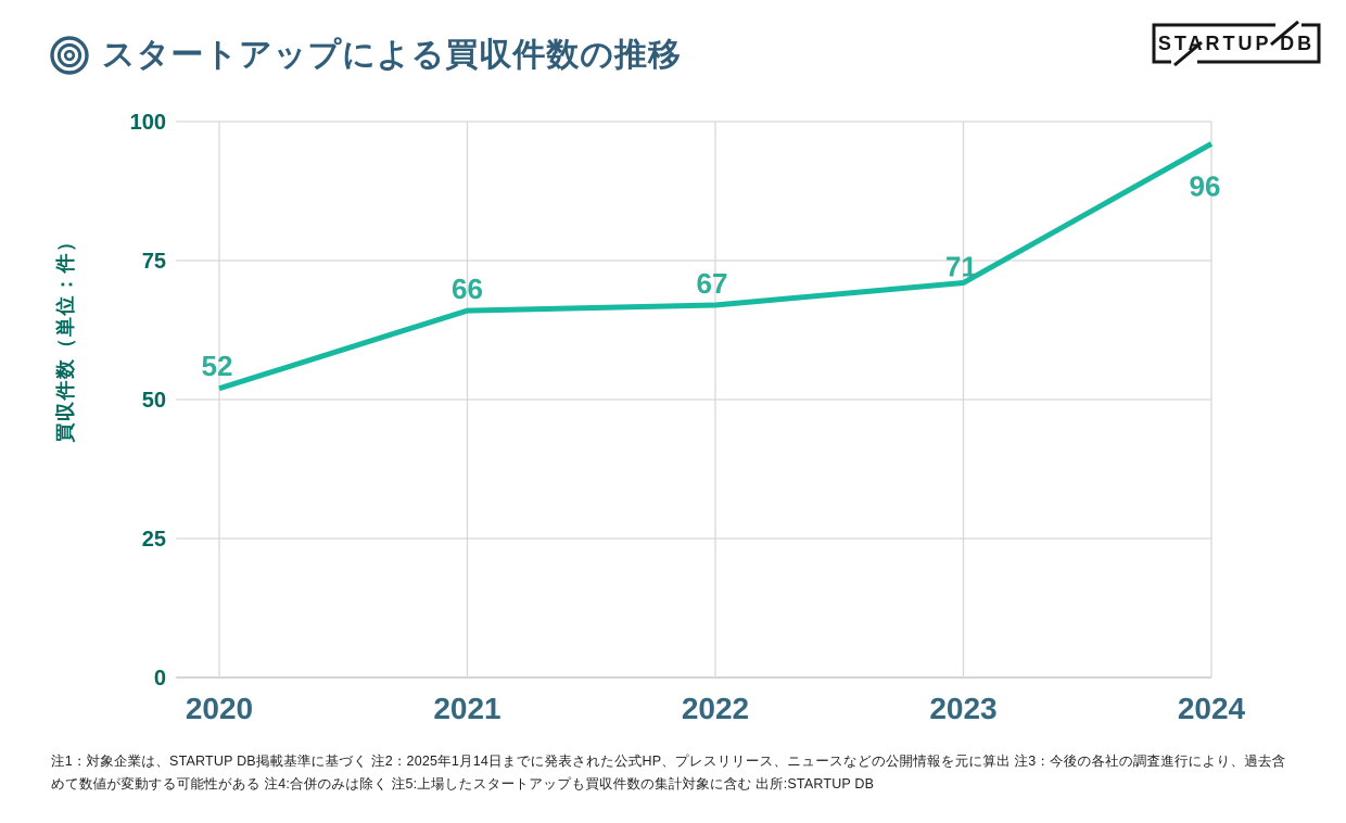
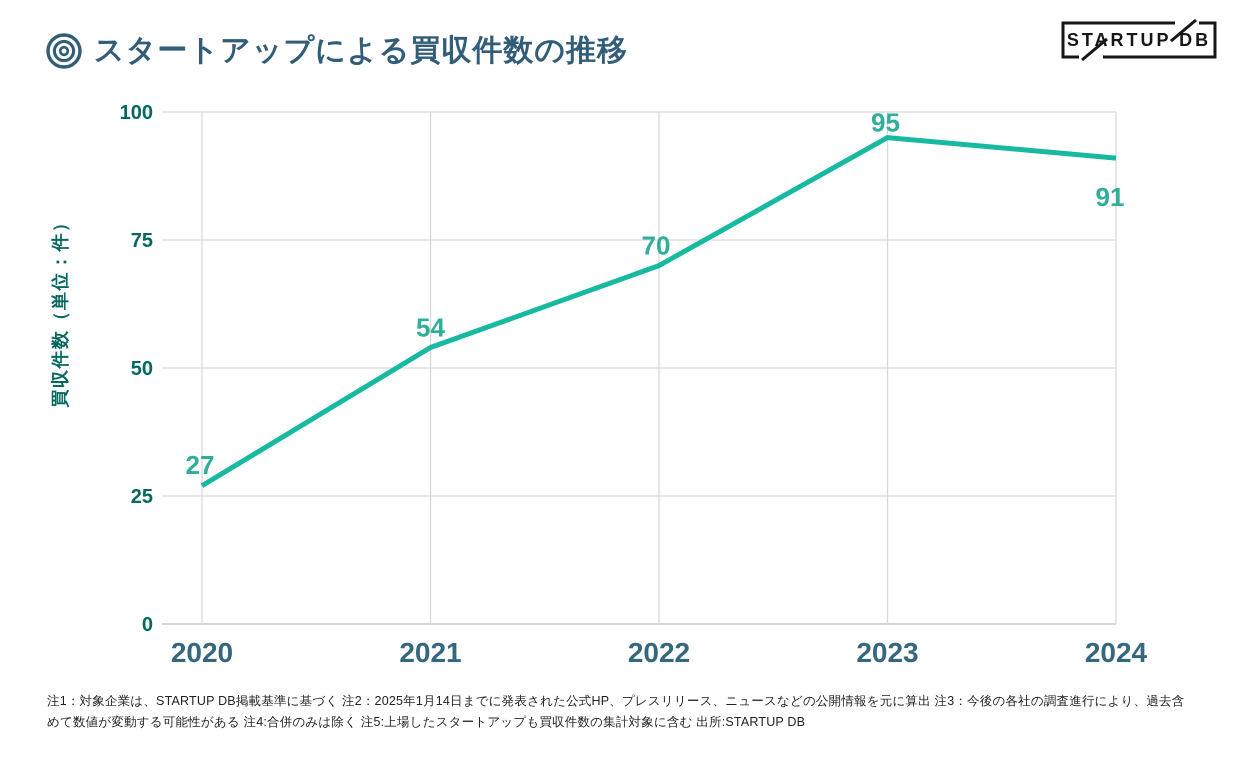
2020: 52 -> 27
2021: 66 -> 54
2022: 67 -> 70
2023: 71 -> 95
2024: 96 -> 91
